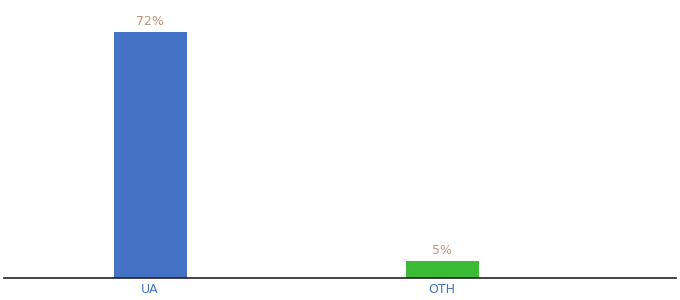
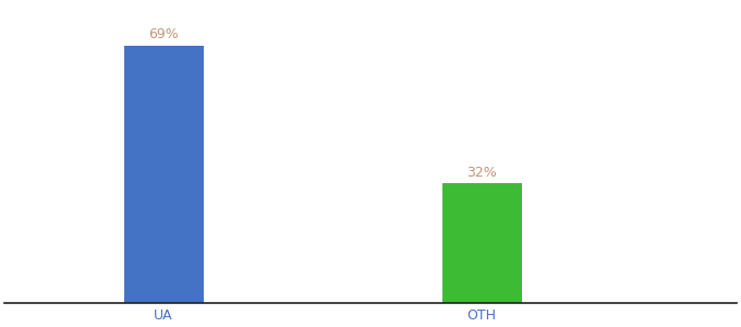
UA: 72% -> 69%
OTH: 5% -> 32%
